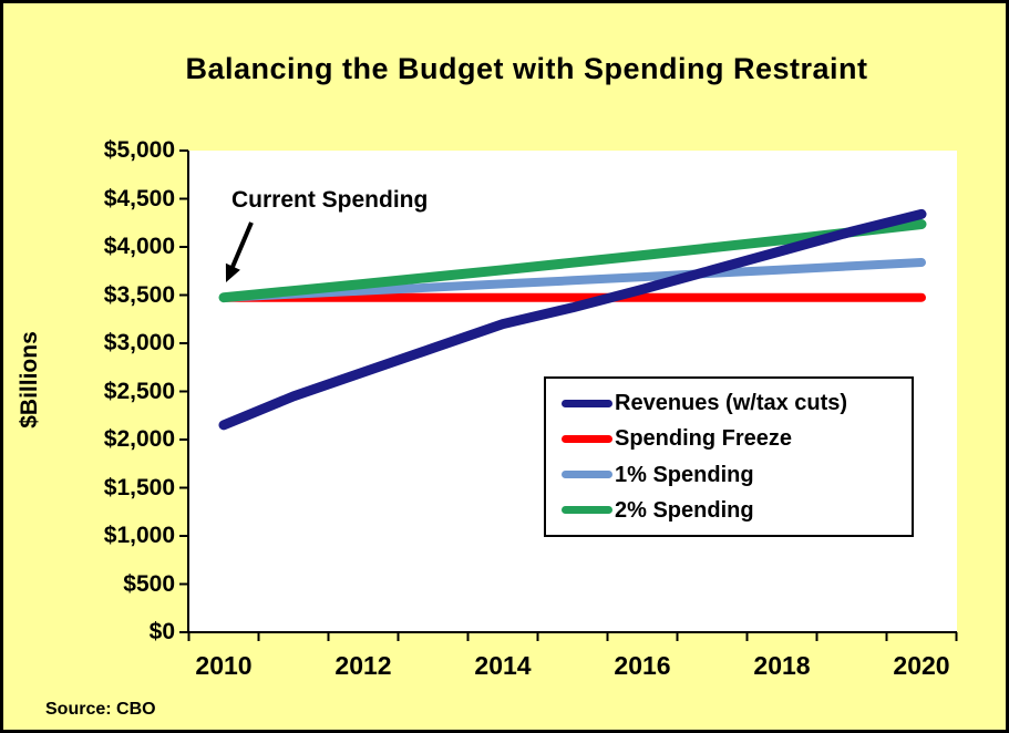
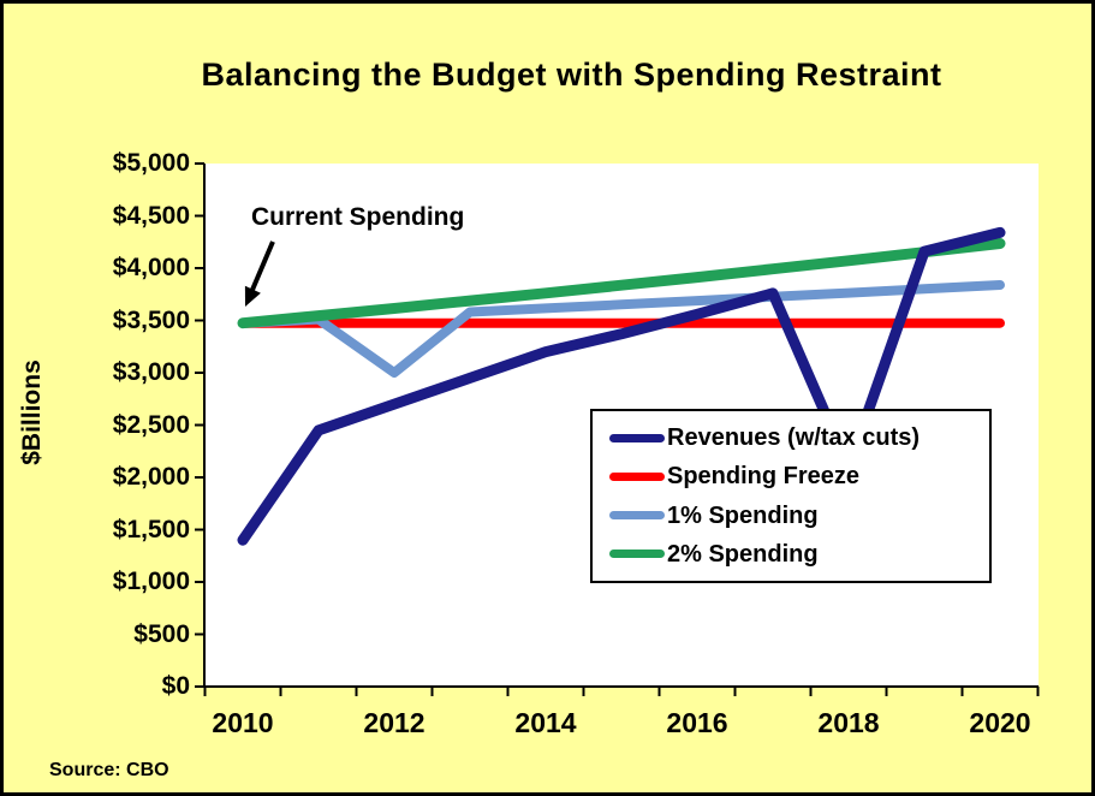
Revenues (w/tax cuts)/2010: $2200 -> $1400
1% Spending/2012: $3500 -> $3000
Revenues (w/tax cuts)/2018: $4000 -> $2100
